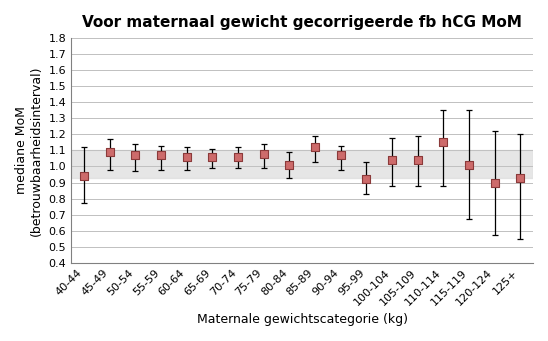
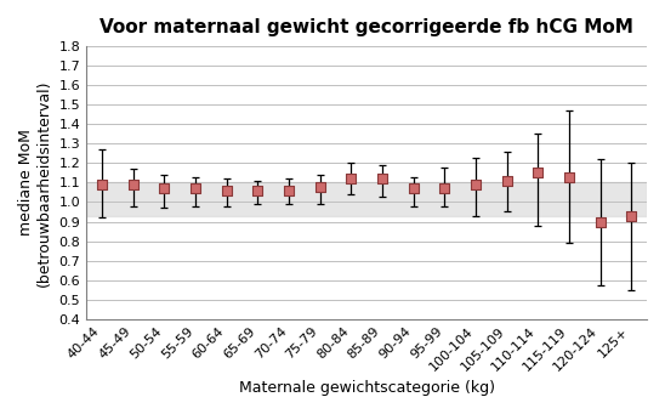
40-44: 0.94 -> 1.09
80-84: 1.01 -> 1.12
95-99: 0.92 -> 1.07
100-104: 1.04 -> 1.09
105-109: 1.04 -> 1.11
115-119: 1.01 -> 1.13
